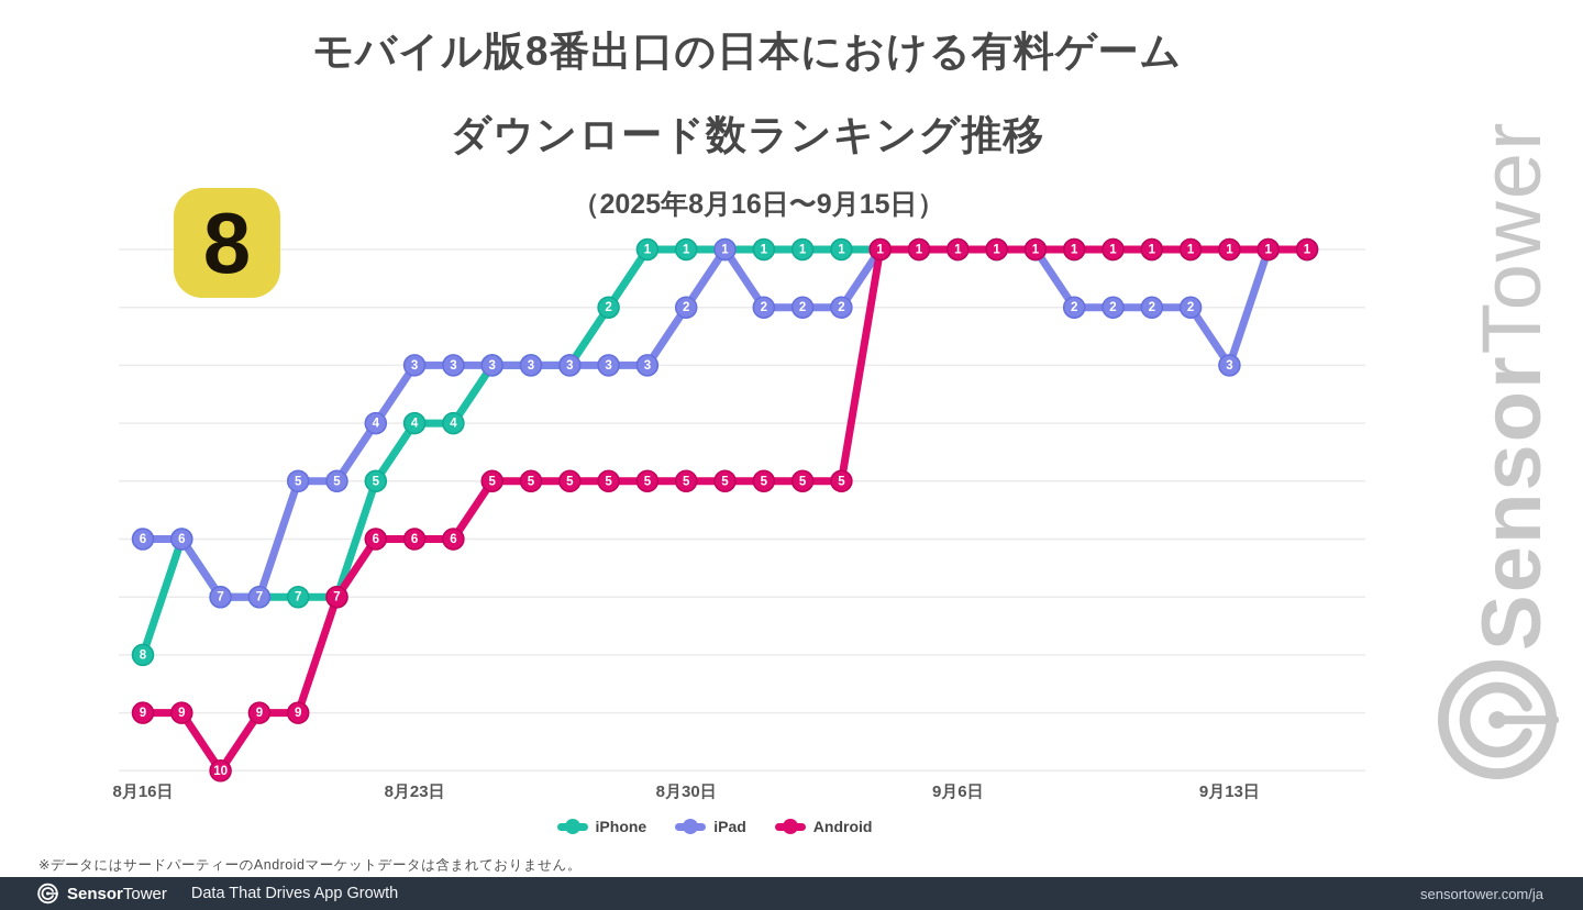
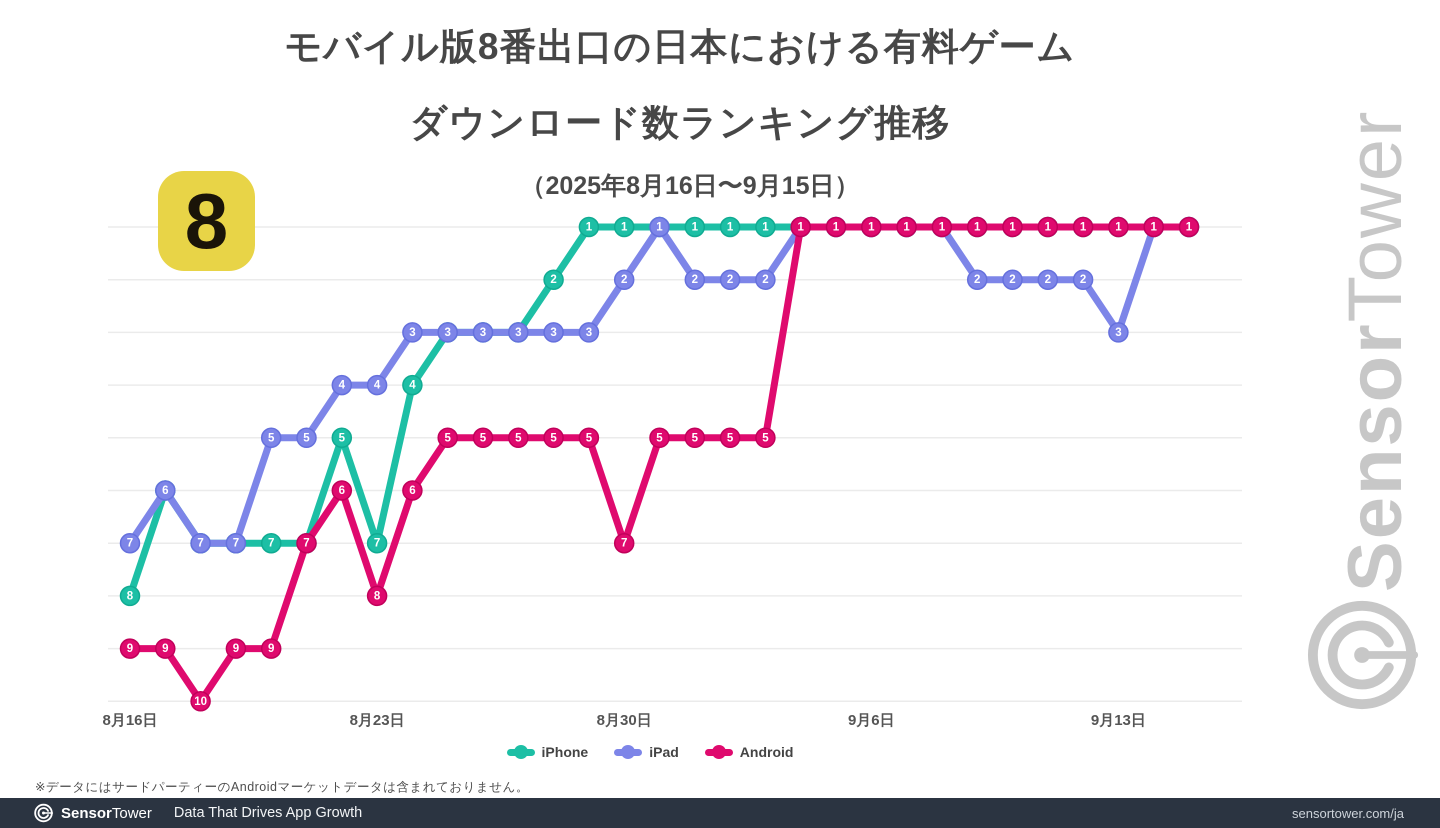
iPad/8月16日: 6 -> 7
iPhone/8月23日: 4 -> 7
iPad/8月23日: 3 -> 4
Android/8月23日: 6 -> 8
Android/8月30日: 5 -> 7
